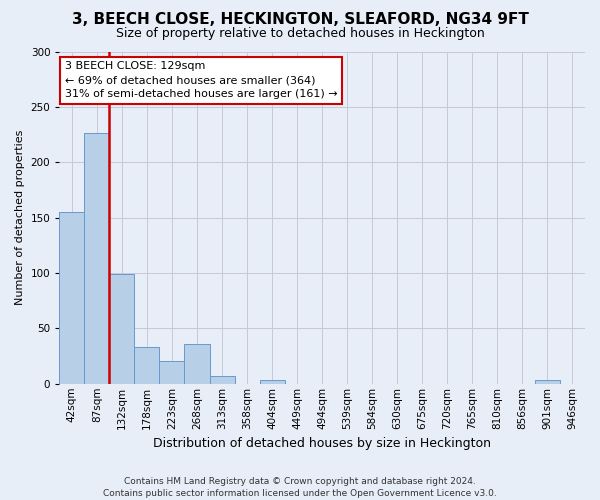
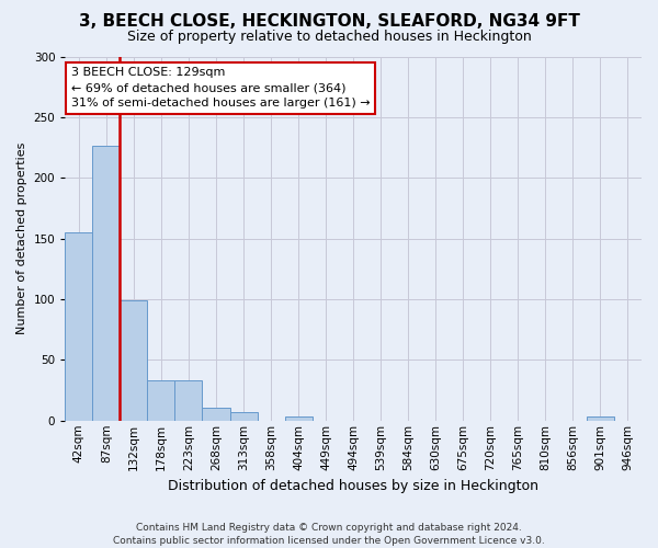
223sqm: 21 -> 33
268sqm: 36 -> 11
